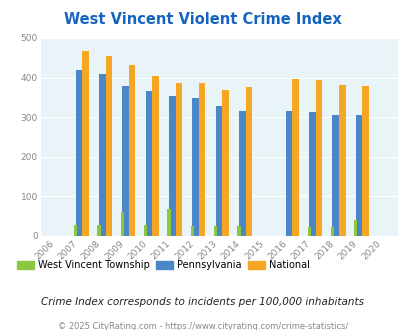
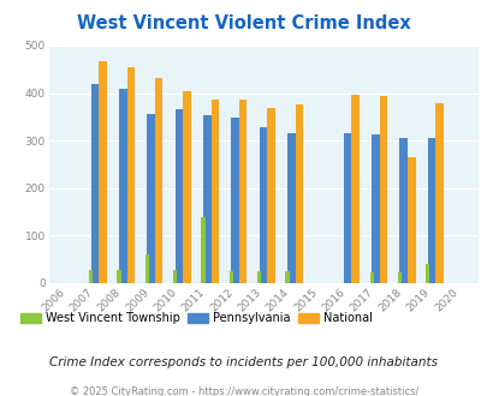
Pennsylvania/2009: 379 -> 355
West Vincent Township/2011: 67 -> 140
National/2018: 381 -> 265
